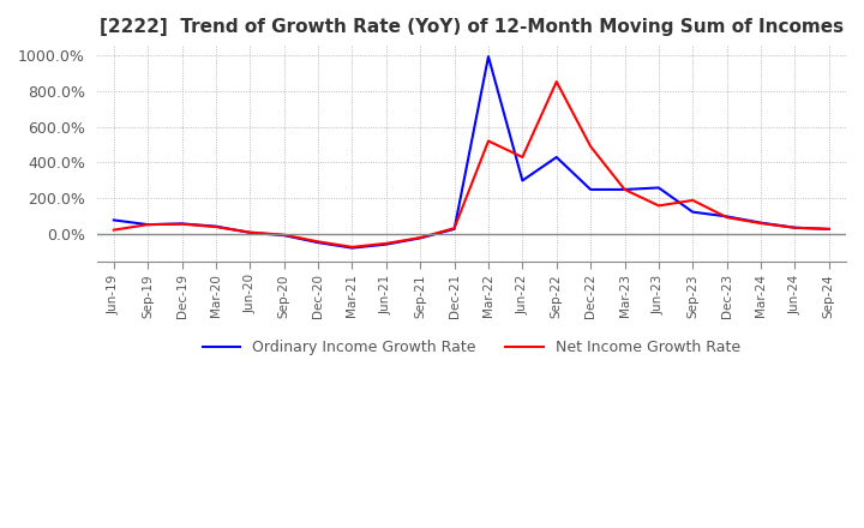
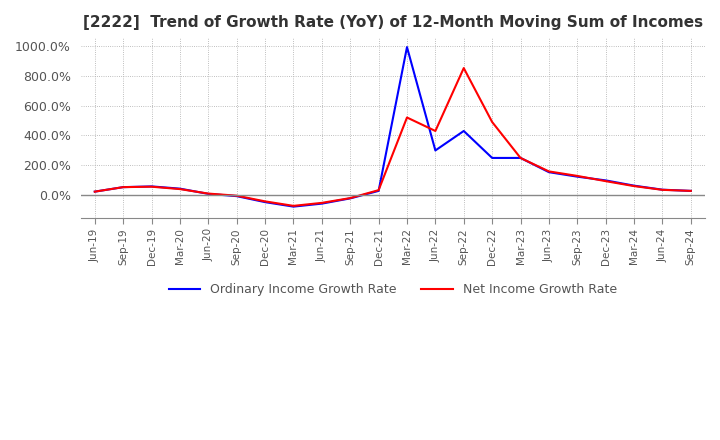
Ordinary Income Growth Rate/Jun-19: 80% -> 20%
Ordinary Income Growth Rate/Jun-23: 260% -> 160%
Net Income Growth Rate/Sep-23: 190% -> 130%
